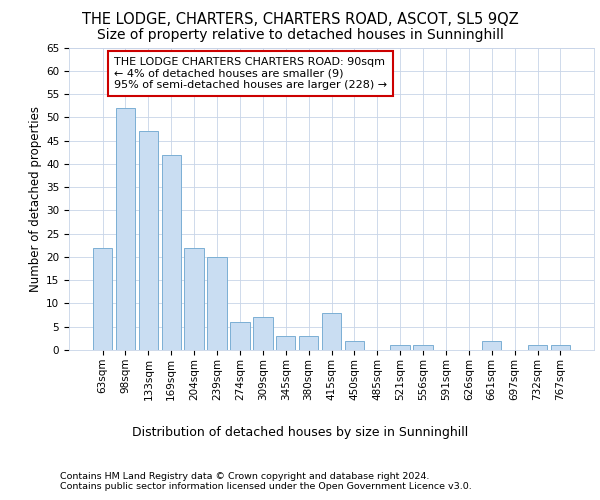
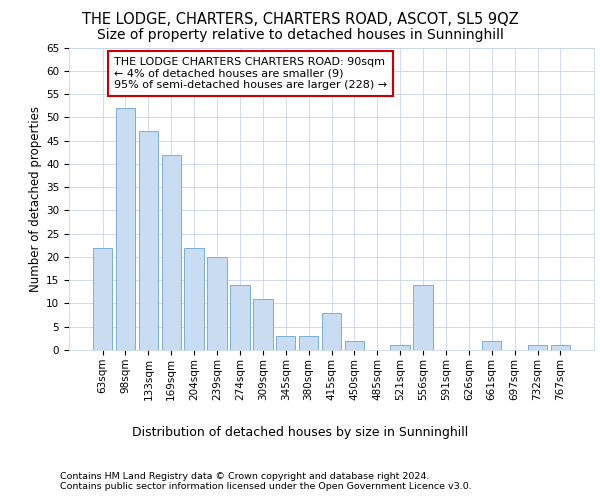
274sqm: 6 -> 14
309sqm: 7 -> 11
556sqm: 1 -> 14
